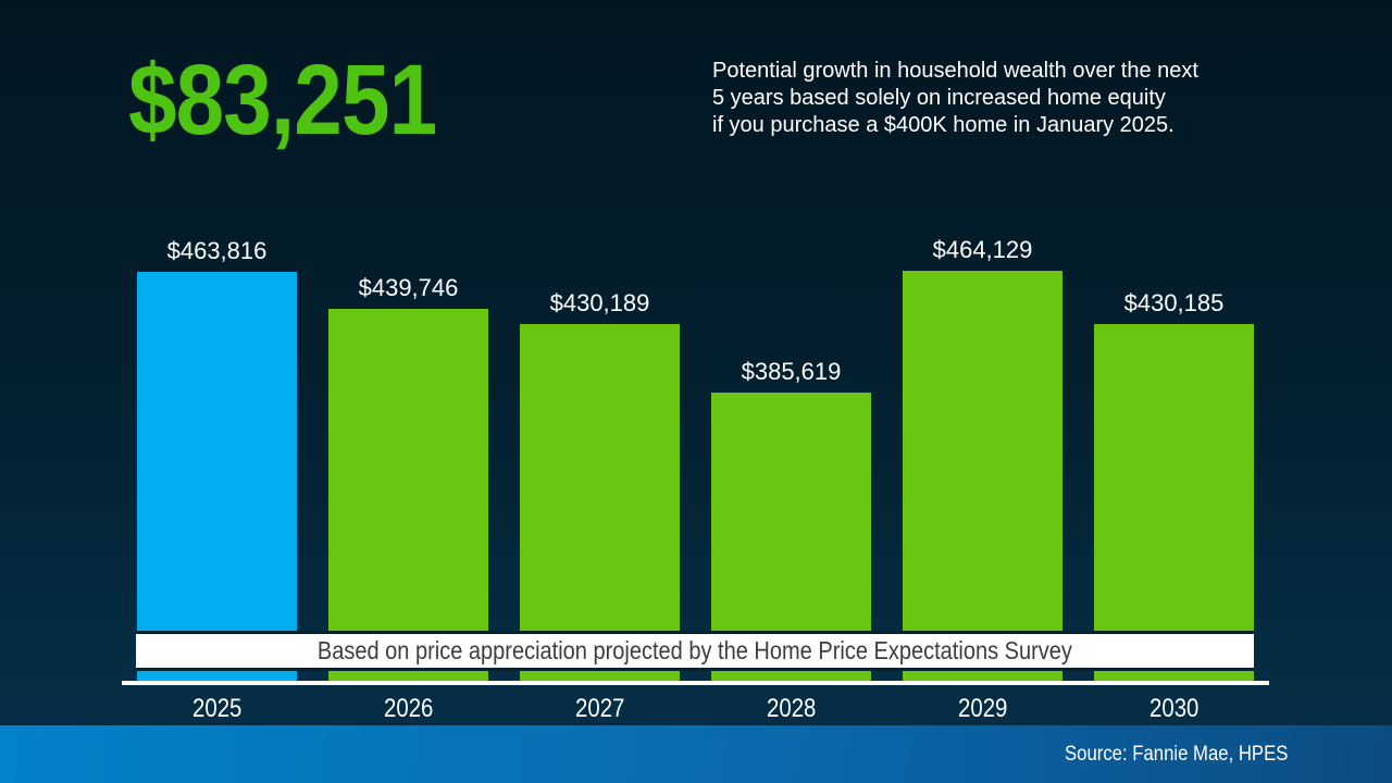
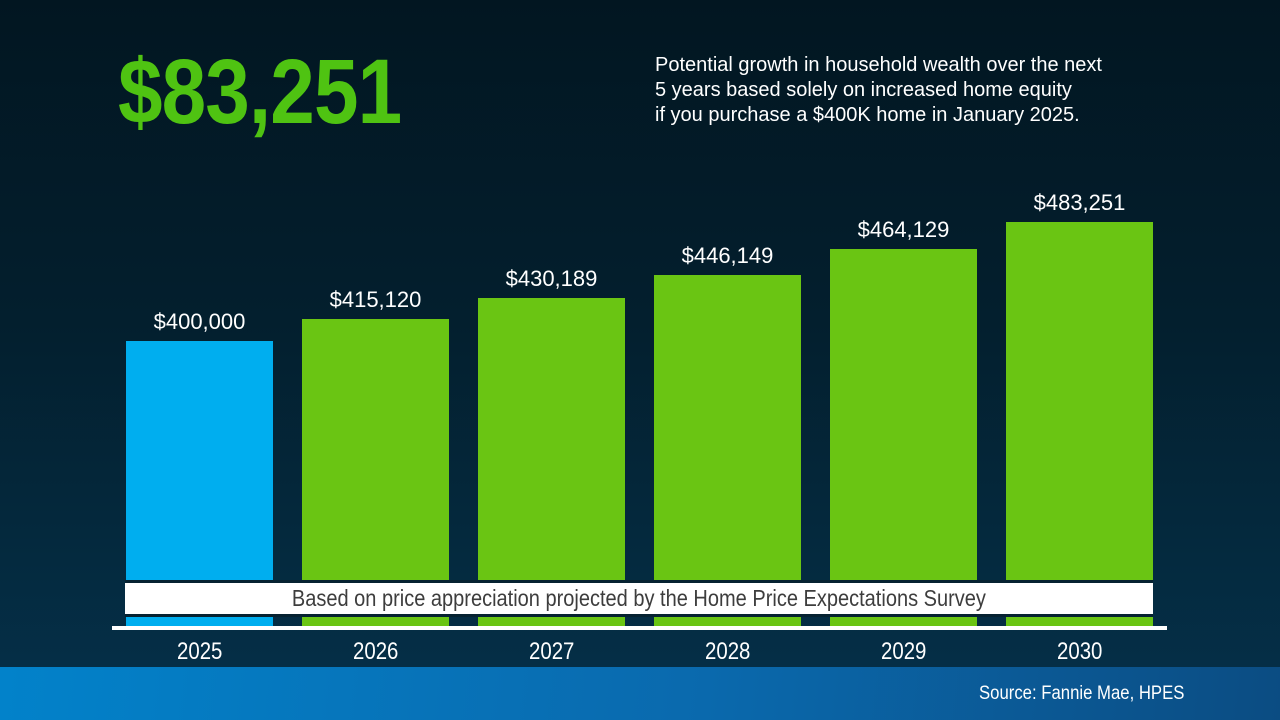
2025: $463,816 -> $400,000
2026: $439,746 -> $415,120
2028: $385,619 -> $446,149
2030: $430,185 -> $483,251
